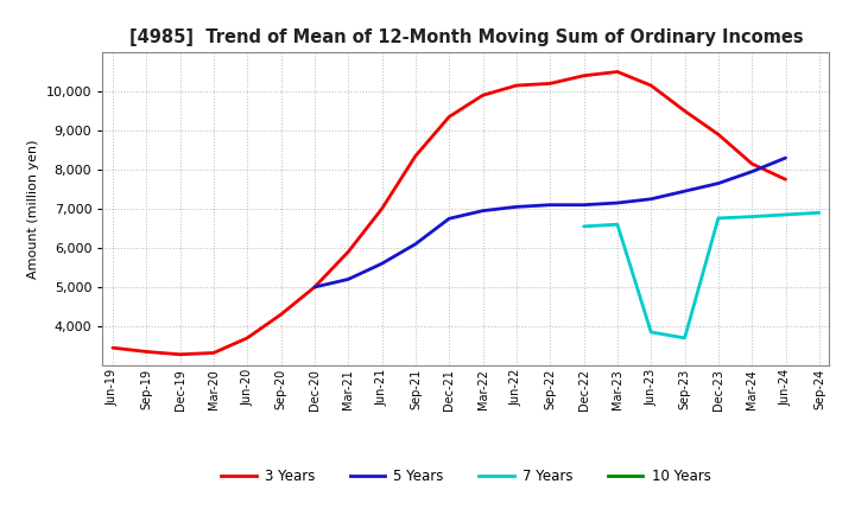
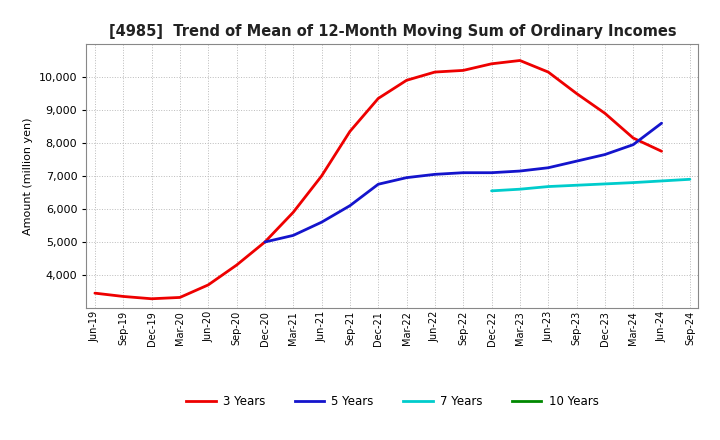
7 Years/Jun-23: 3,850 -> 6,680
7 Years/Sep-23: 3,700 -> 6,720
5 Years/Jun-24: 8,300 -> 8,600
